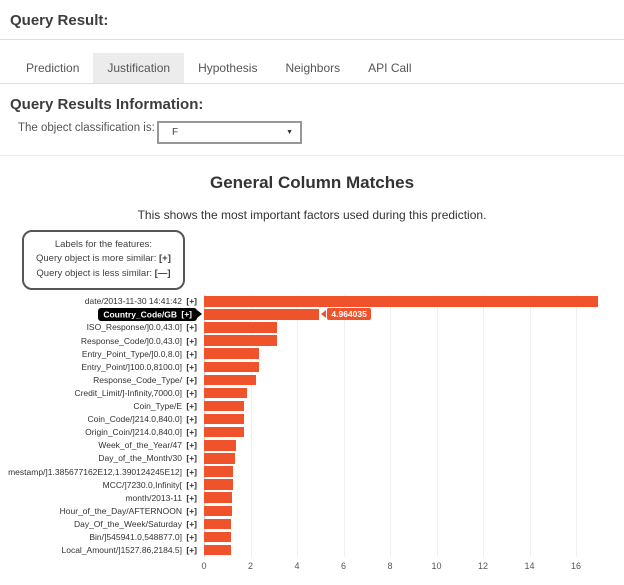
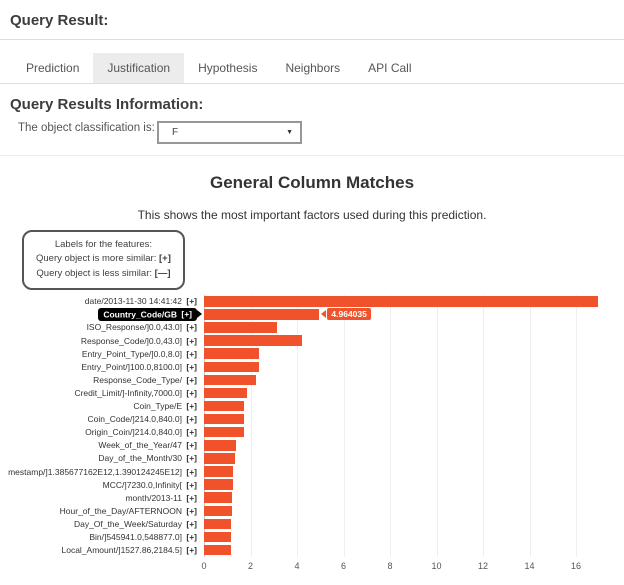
Response_Code/]0.0,43.0]: 3.1 -> 4.2
